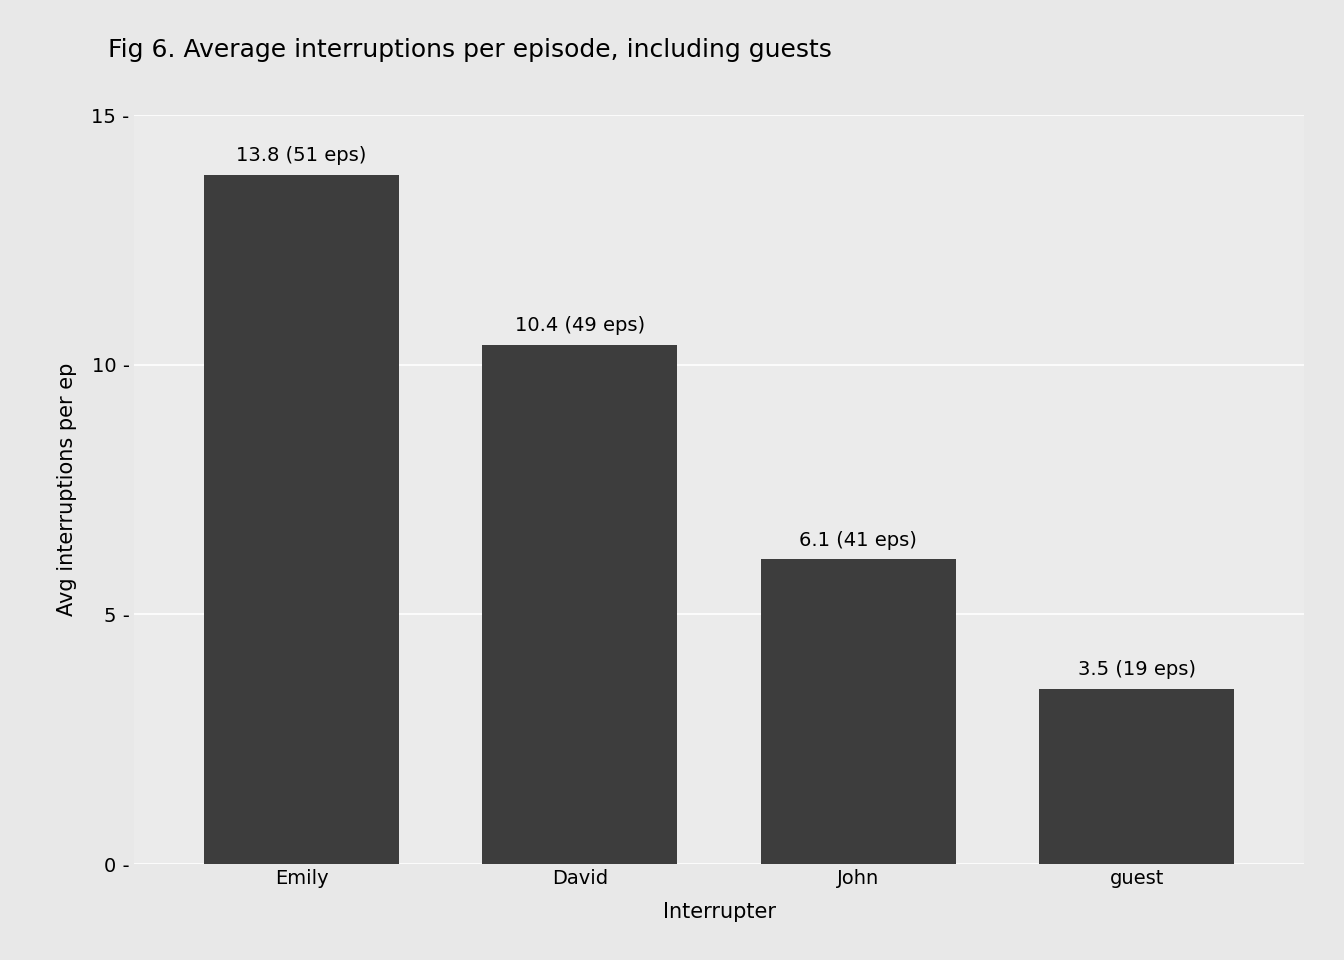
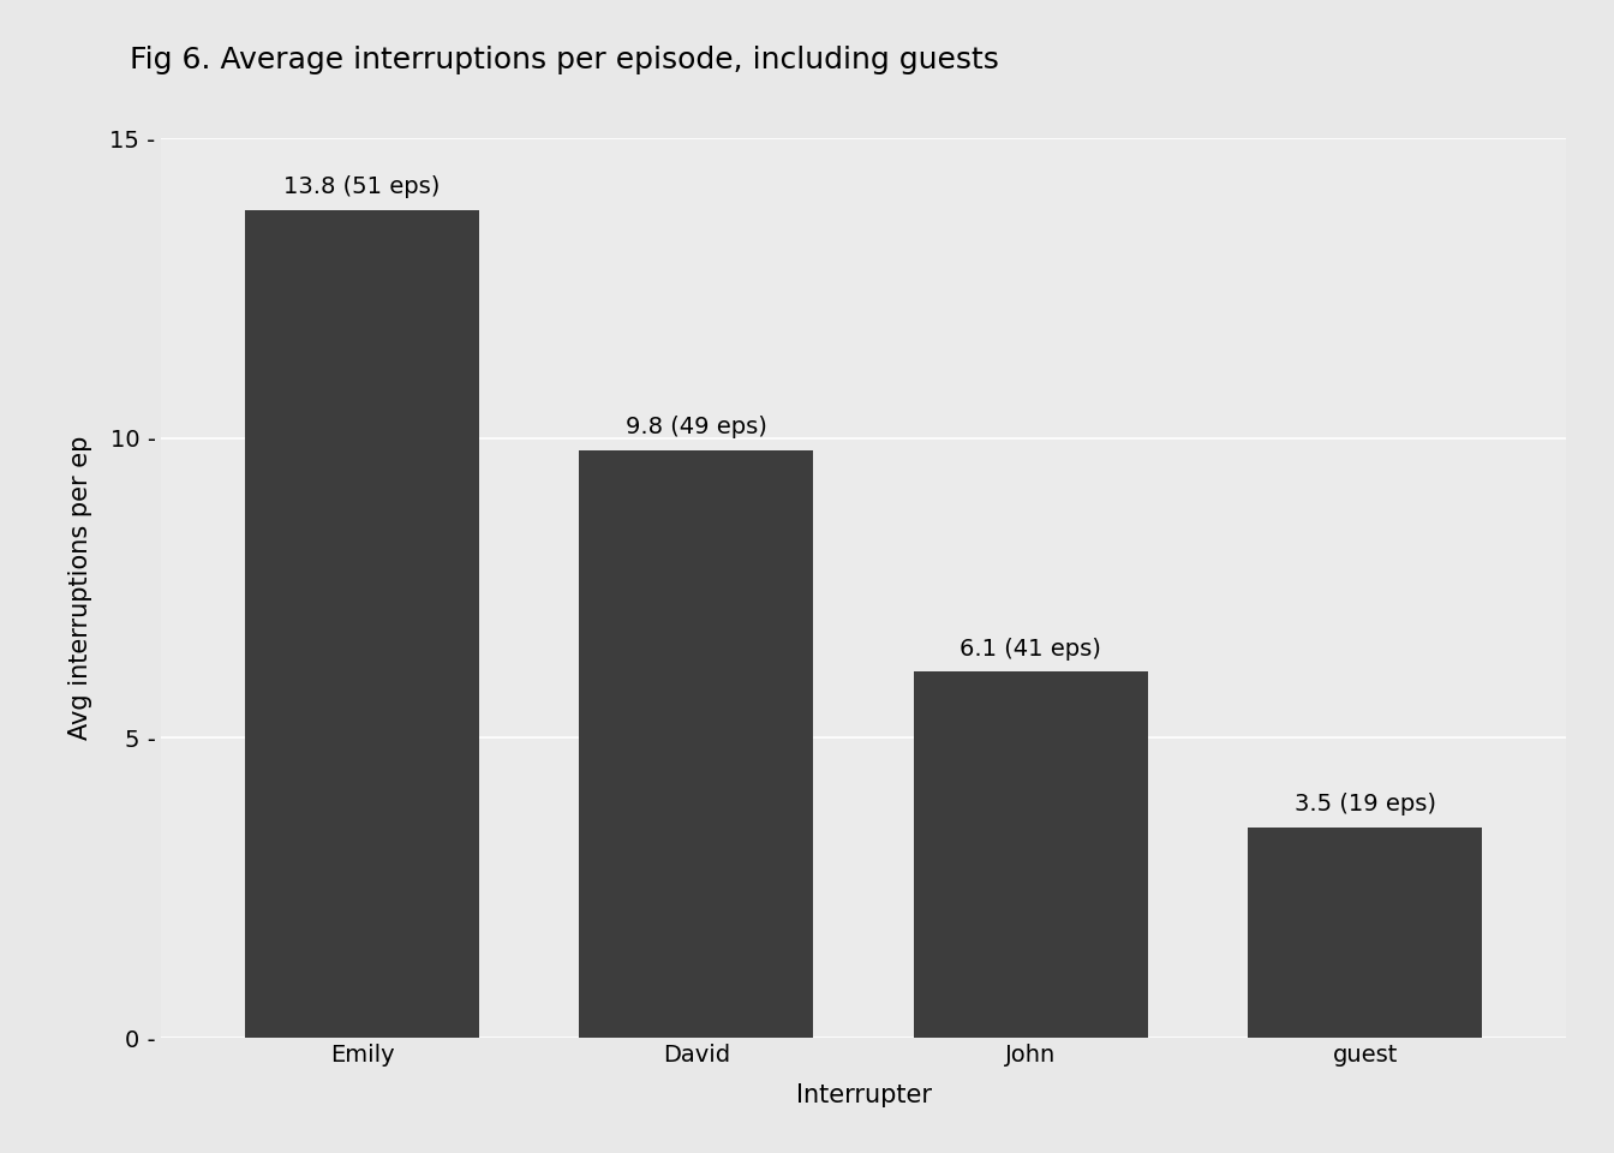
David: 10.4 -> 9.8
